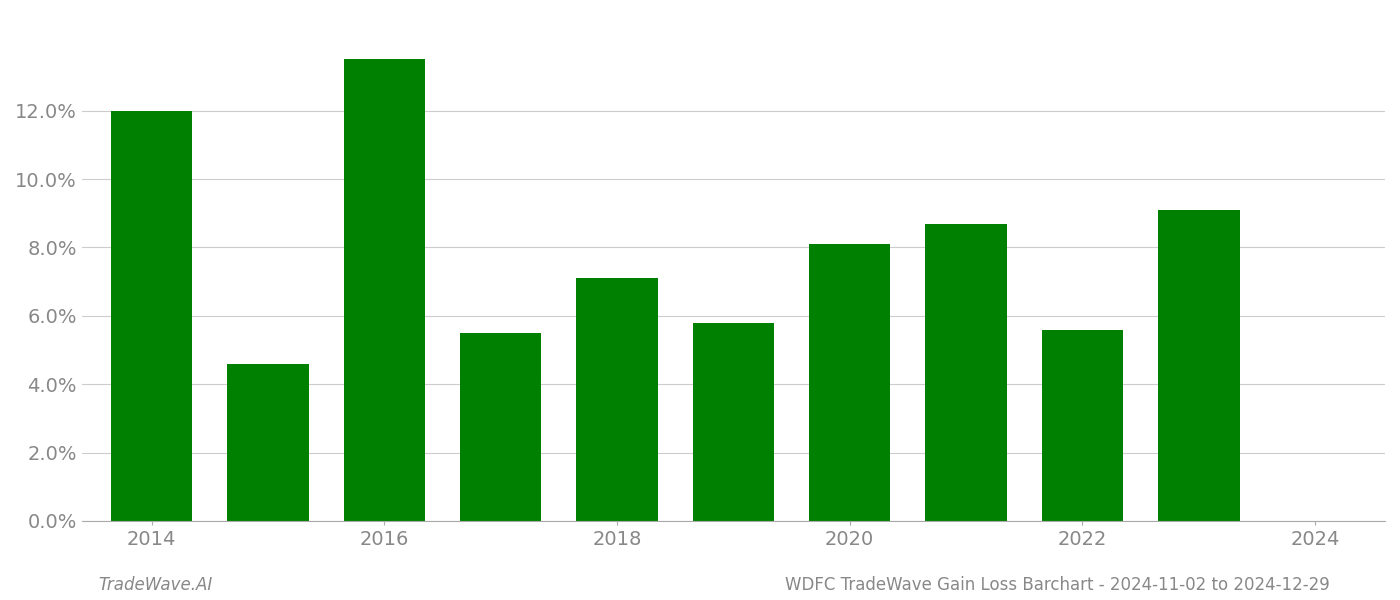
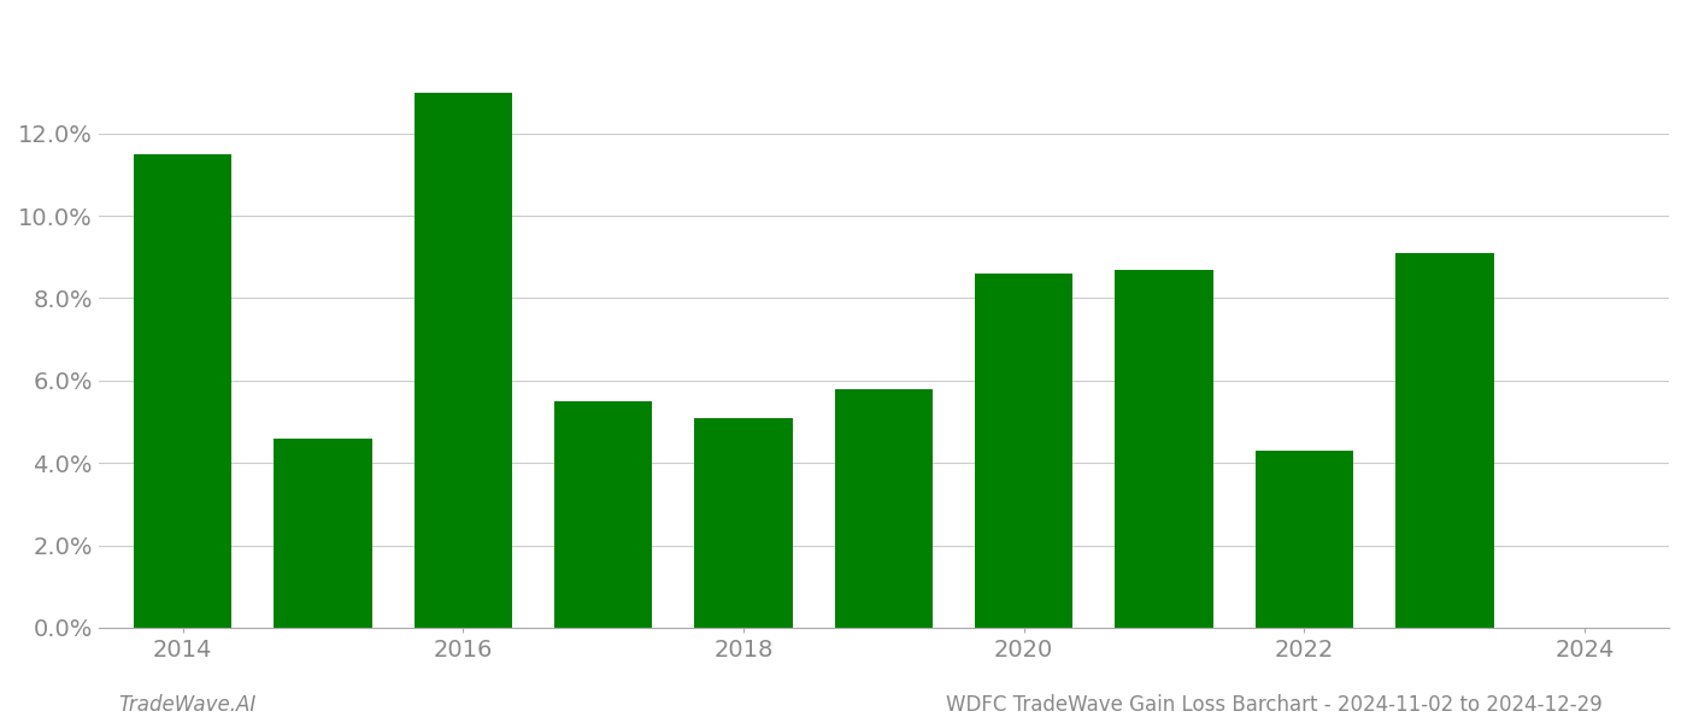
2014: 12.0% -> 11.5%
2016: 13.5% -> 13.0%
2018: 7.1% -> 5.1%
2020: 8.1% -> 8.6%
2022: 5.6% -> 4.3%
